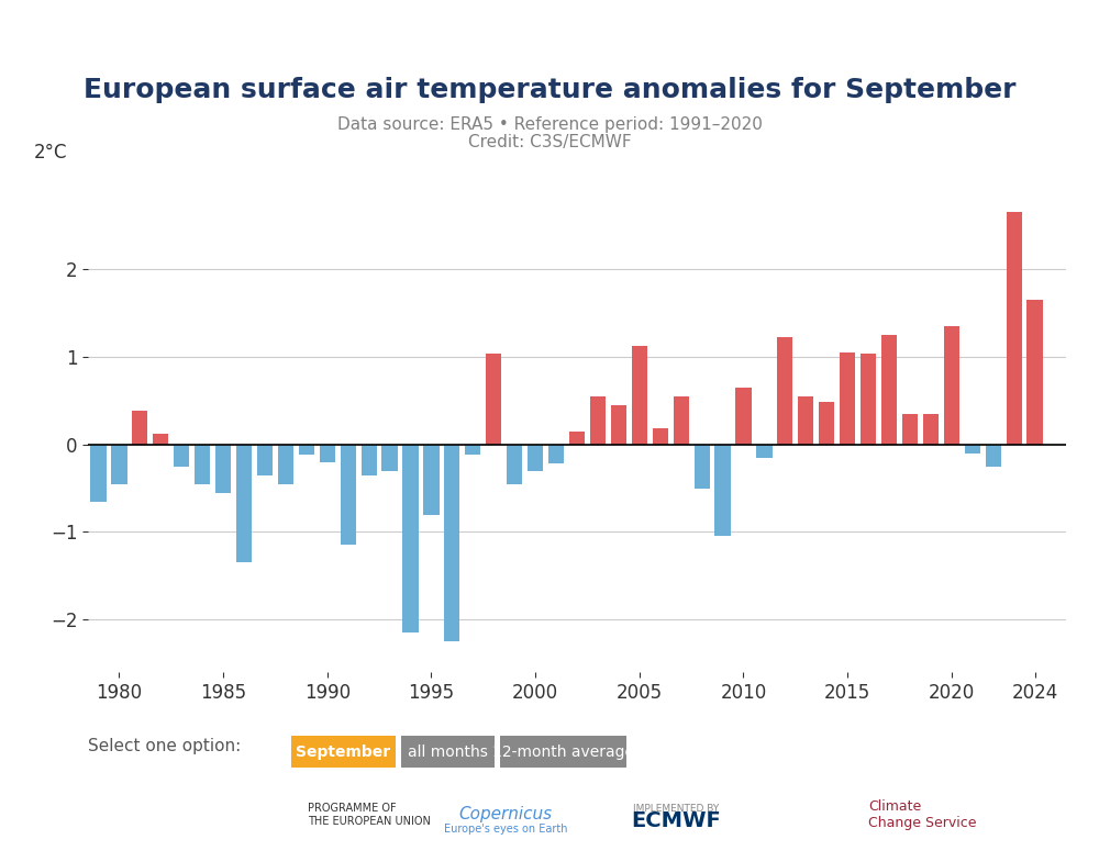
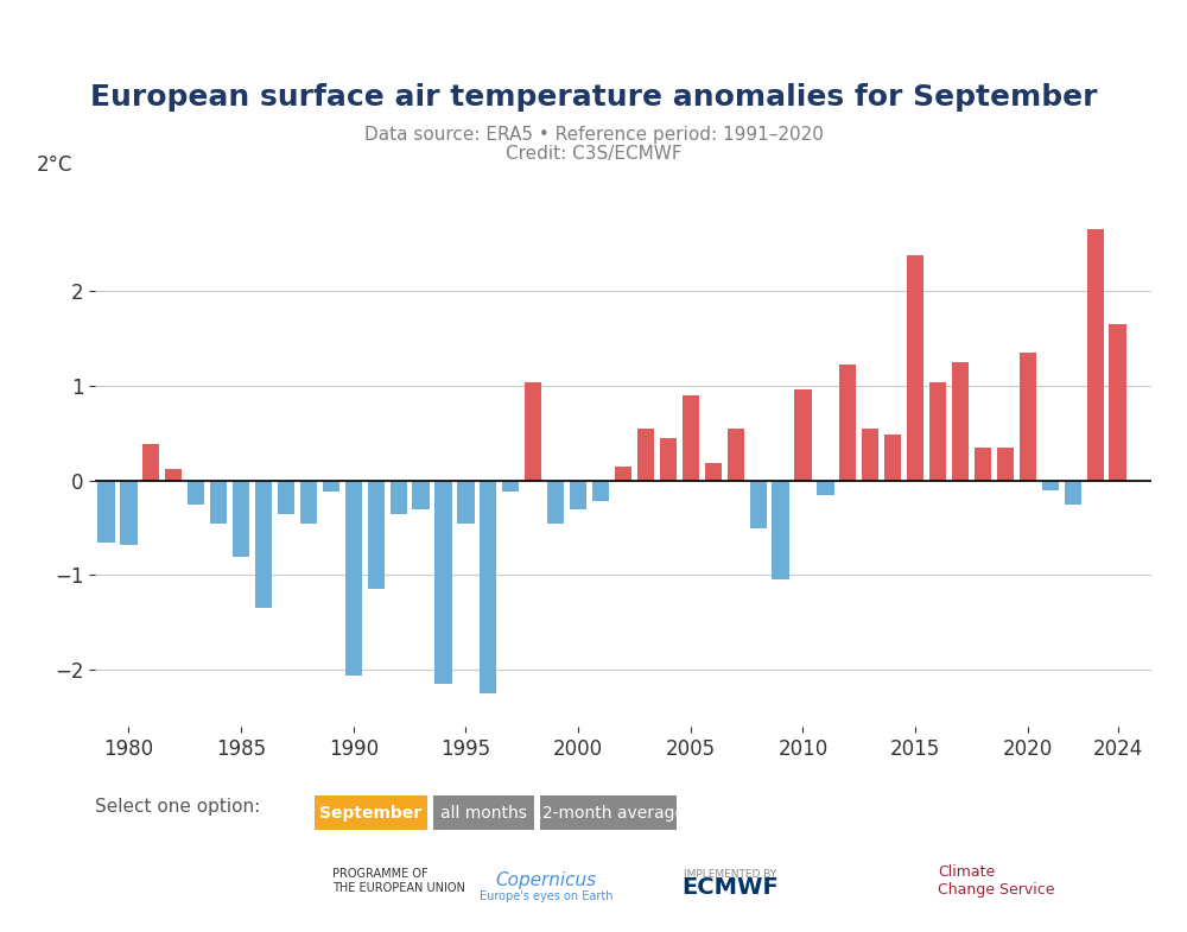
1980: -0.45 -> -0.68
1985: -0.55 -> -0.80
1990: -0.20 -> -2.06
1995: -0.80 -> -0.46
2005: 1.12 -> 0.90
2010: 0.65 -> 0.96
2015: 1.05 -> 2.38
